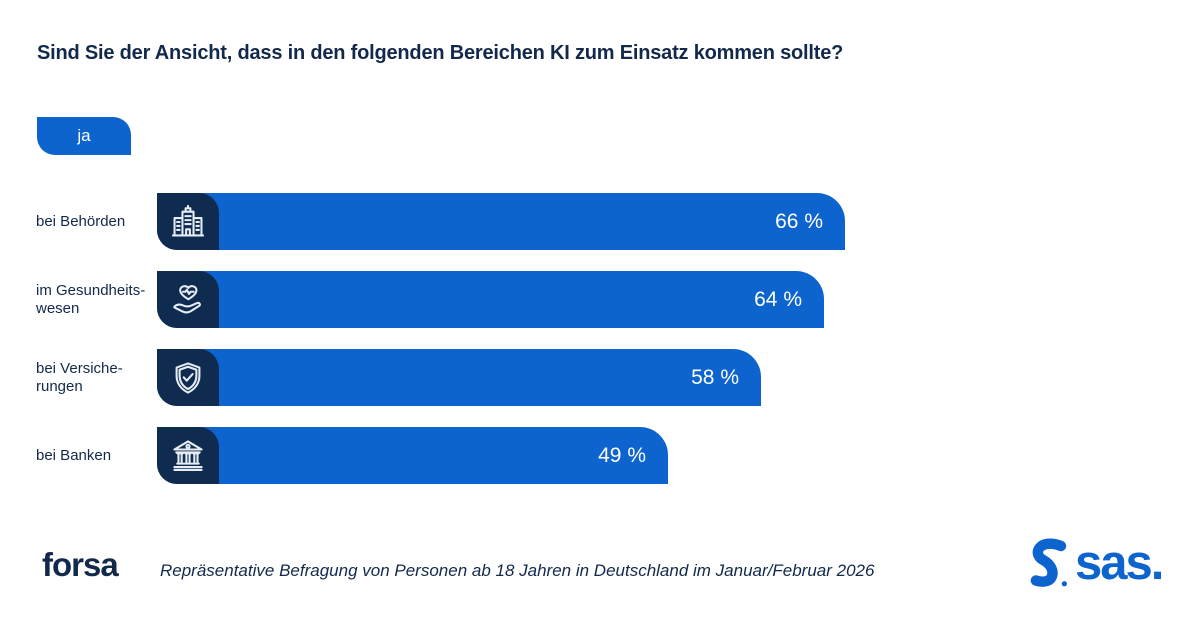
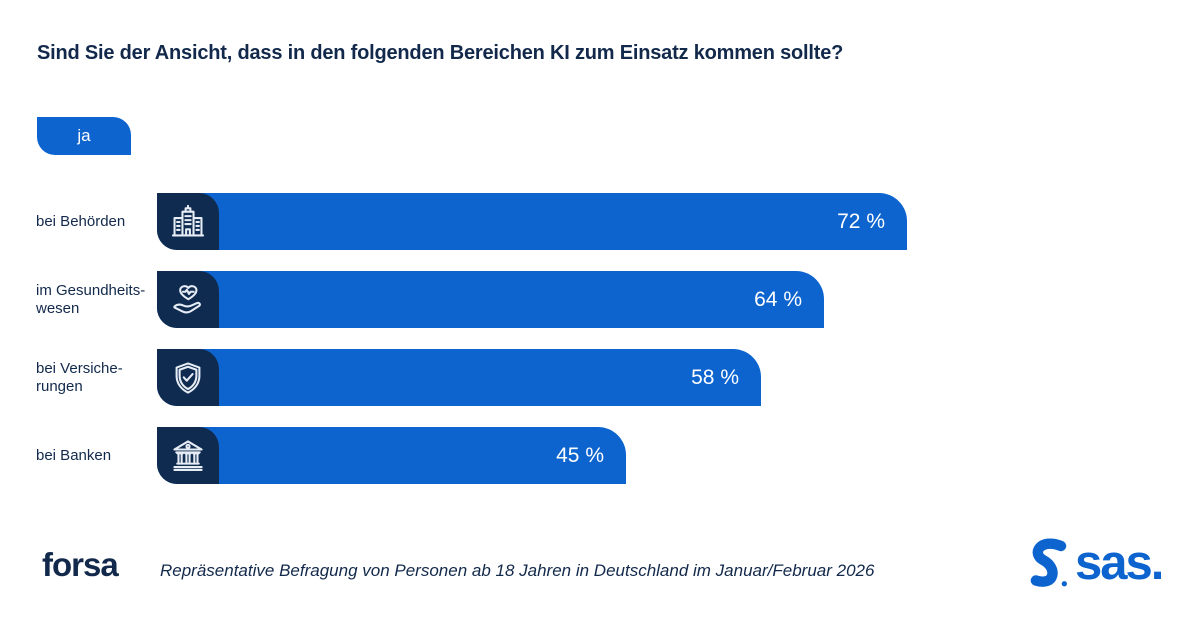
bei Behörden: 66 -> 72
bei Banken: 49 -> 45
